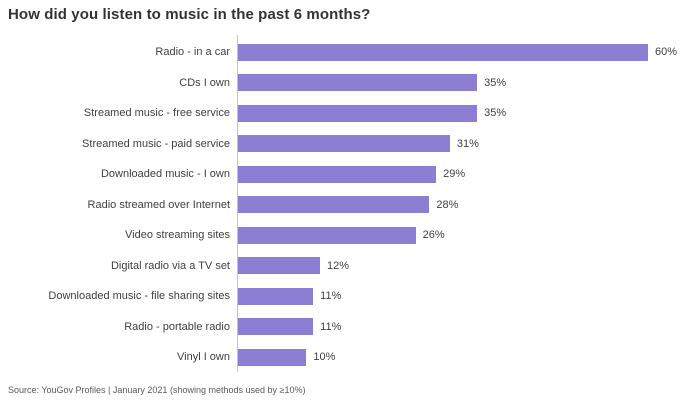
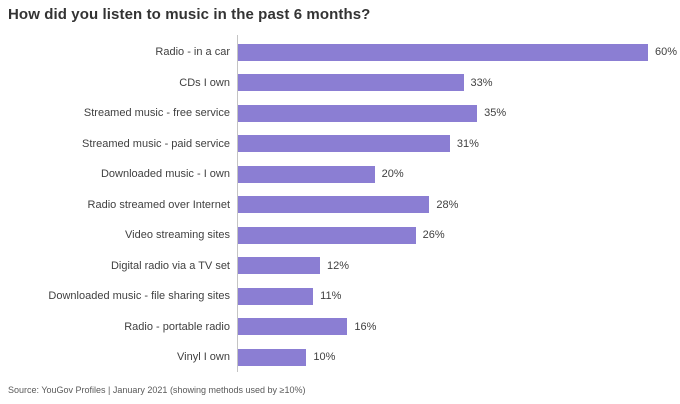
CDs I own: 35% -> 33%
Downloaded music - I own: 29% -> 20%
Radio - portable radio: 11% -> 16%
